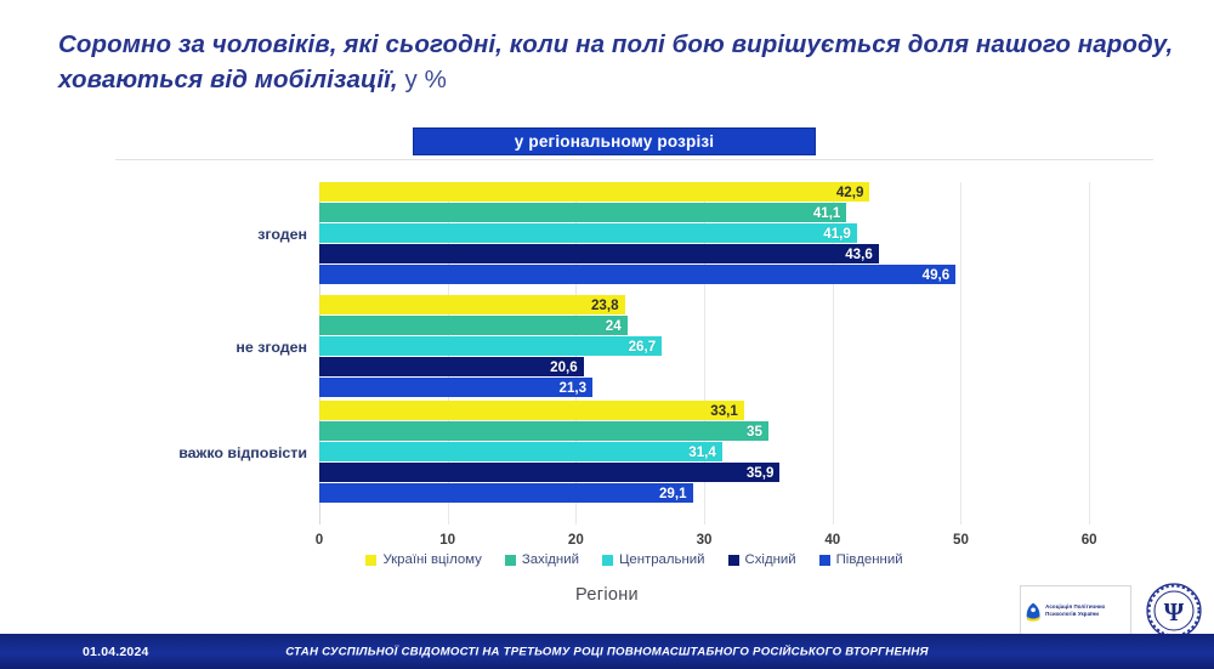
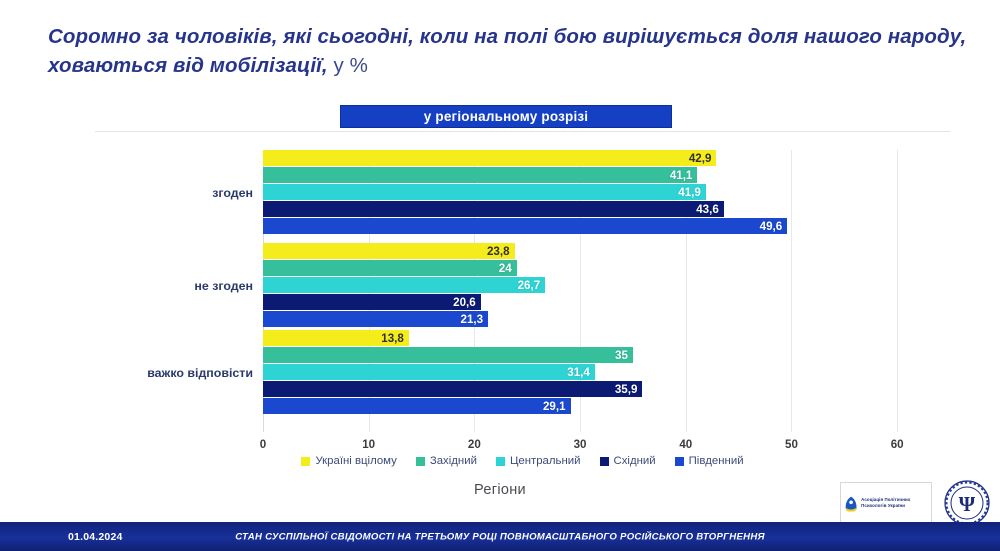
Україні вцілому/важко відповісти: 33,1 -> 13,8
